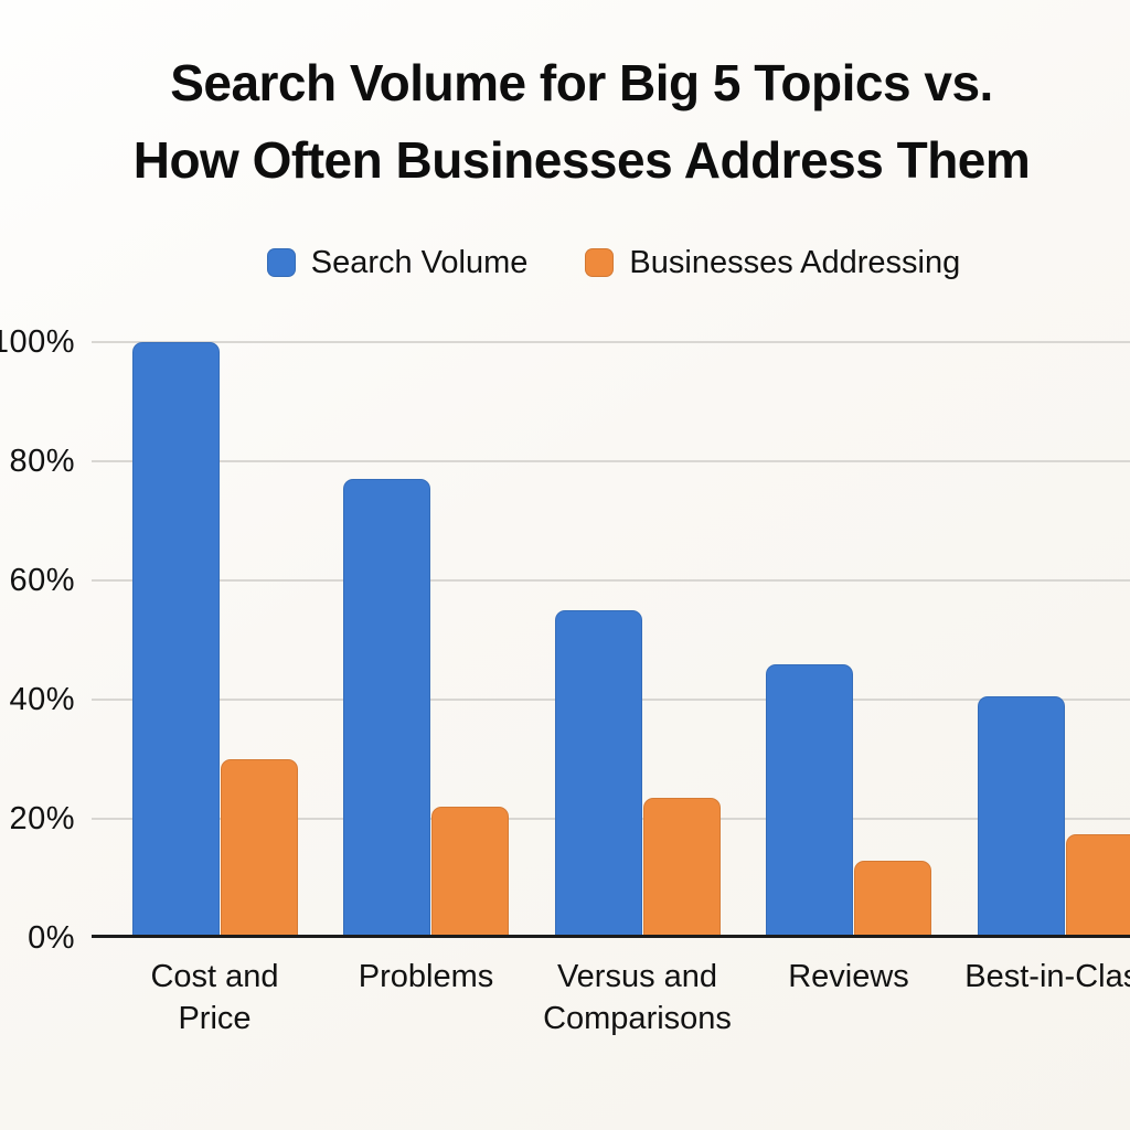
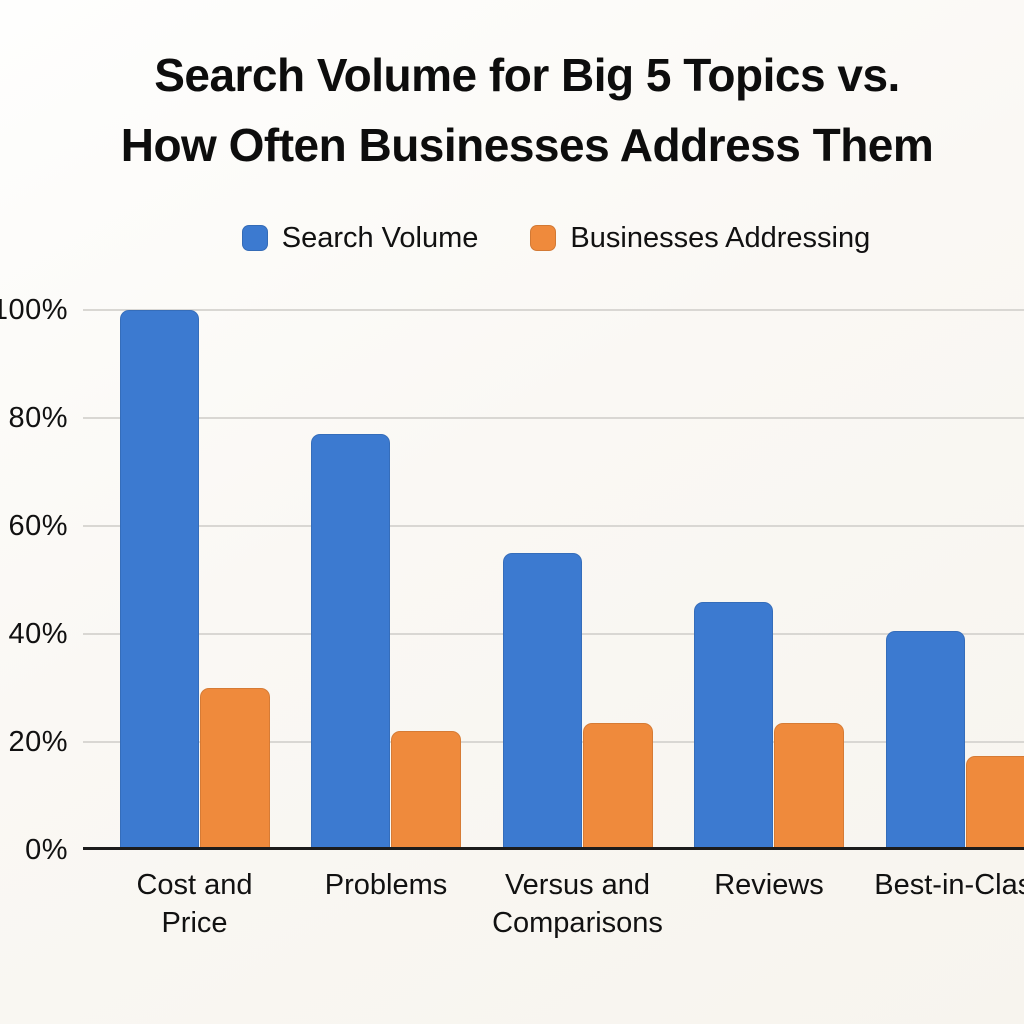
Businesses Addressing/Reviews: 13% -> 24%
